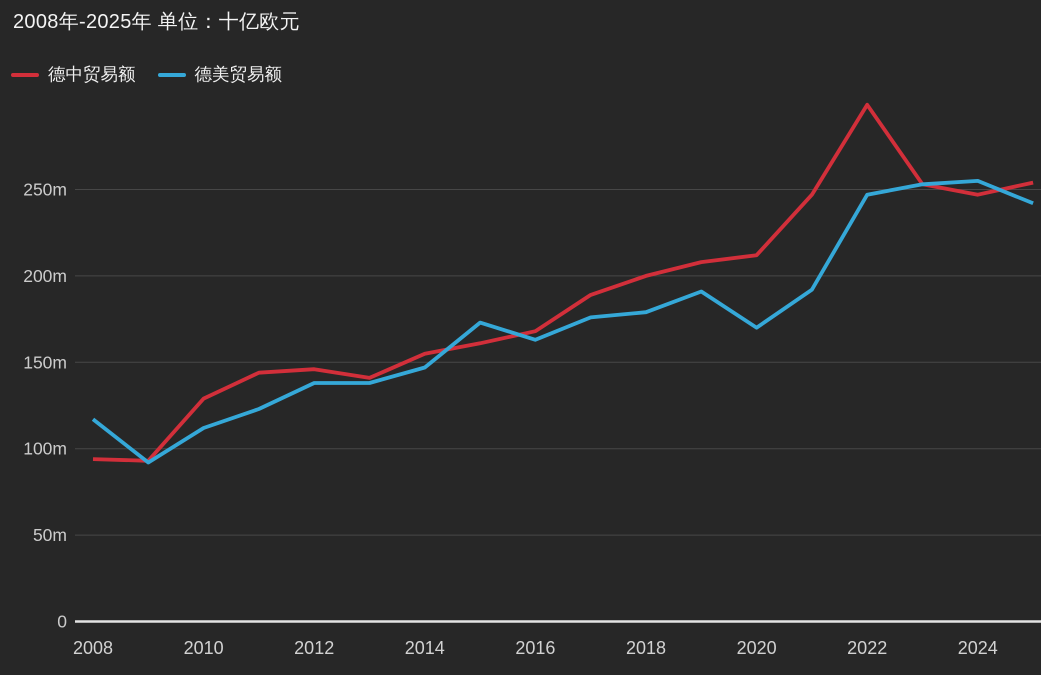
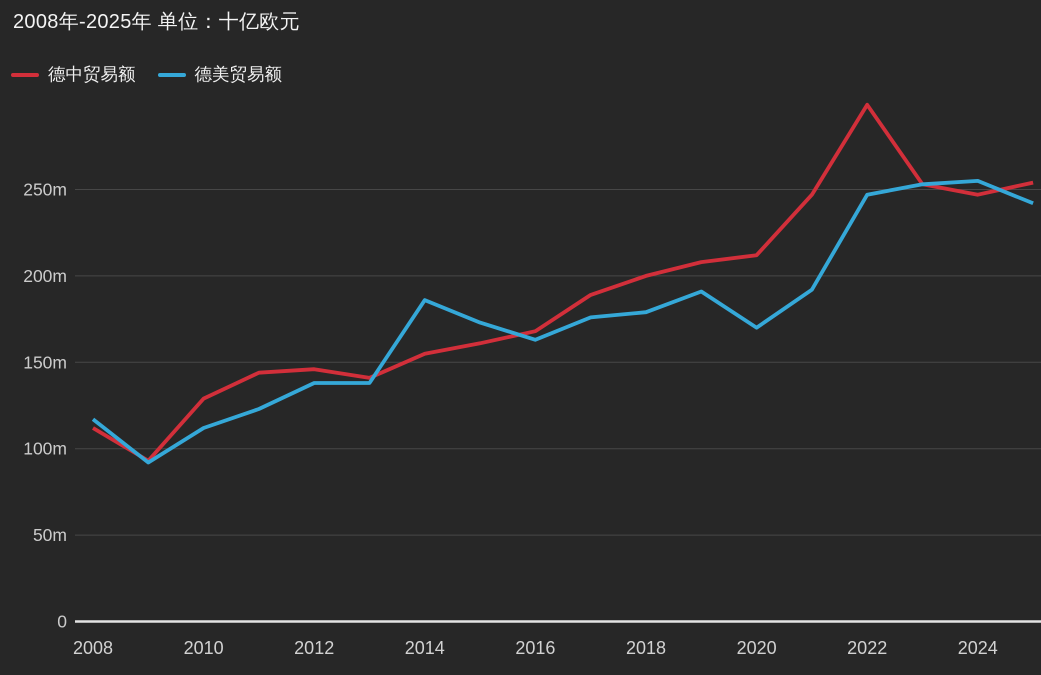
德中贸易额/2008: 94m -> 112m
德美贸易额/2014: 147m -> 186m
